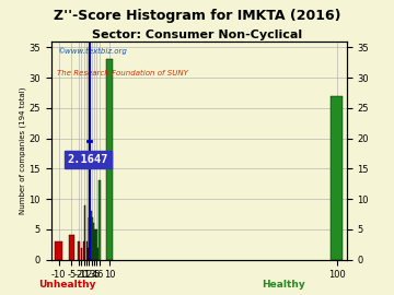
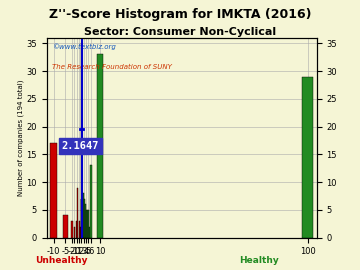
-10: 3 -> 17
100: 27 -> 29
